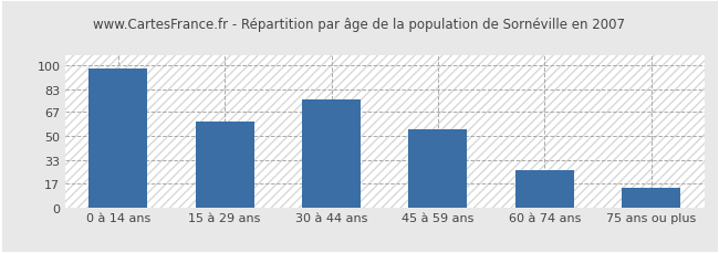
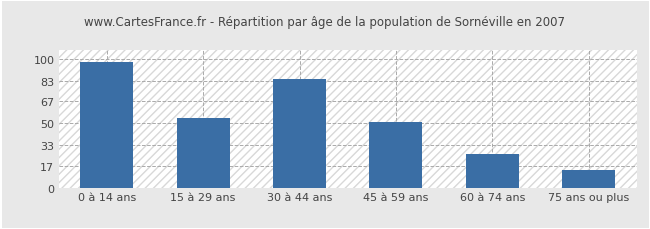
15 à 29 ans: 60 -> 54
30 à 44 ans: 76 -> 84
45 à 59 ans: 55 -> 51
